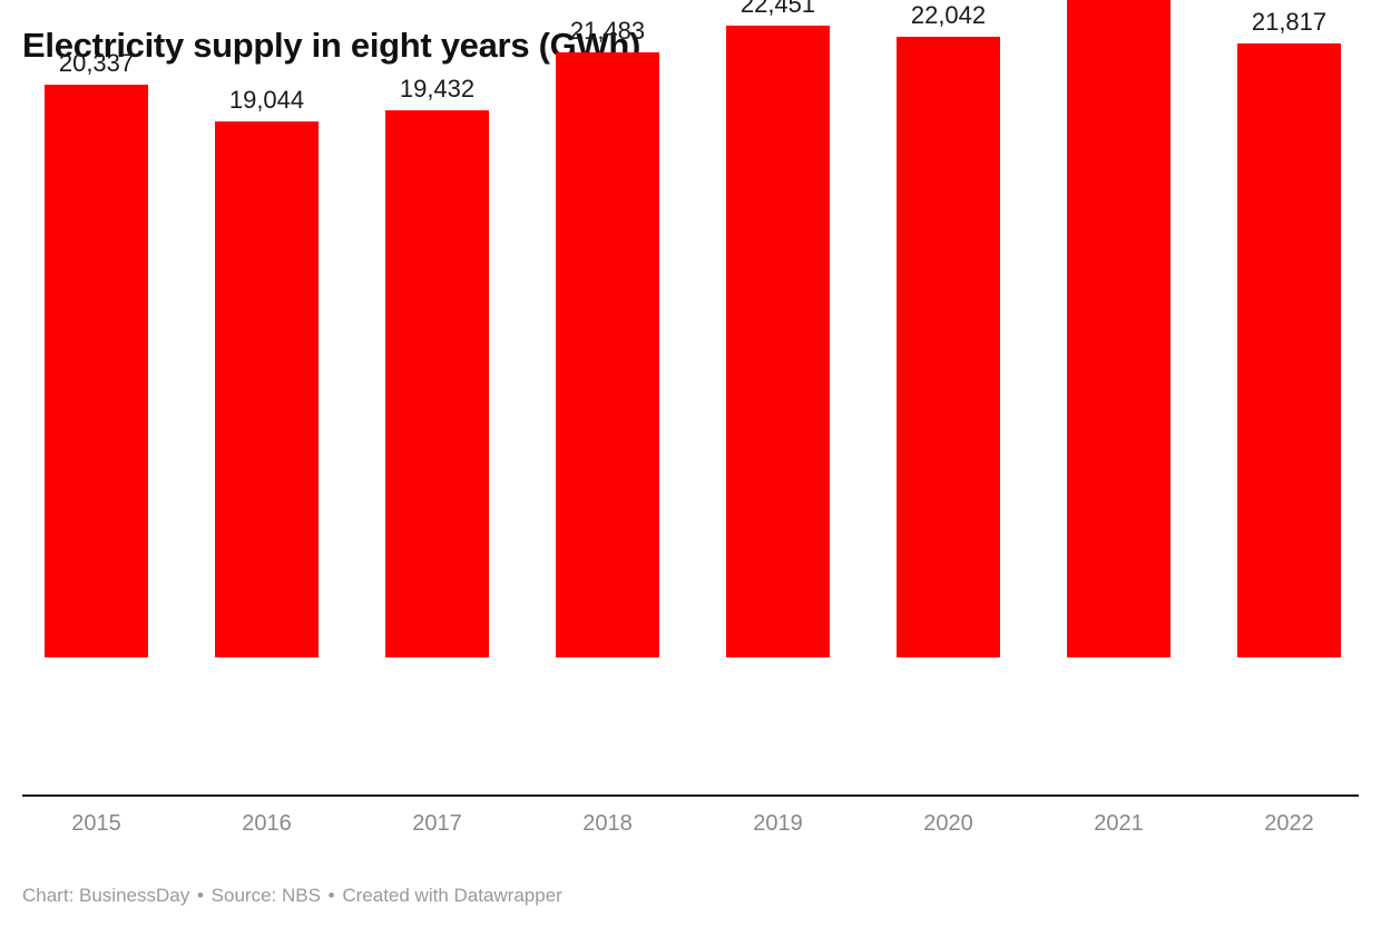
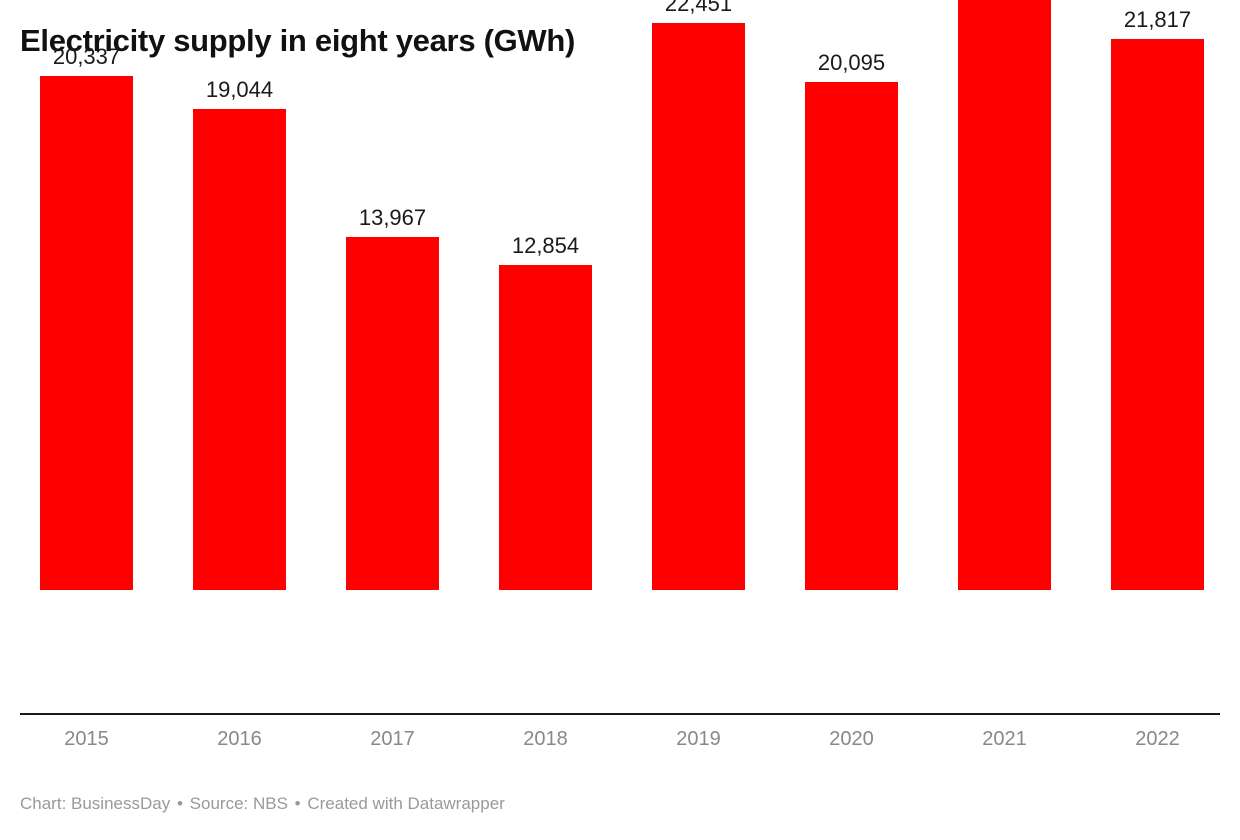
2017: 19,432 -> 13,967
2018: 21,483 -> 12,854
2020: 22,042 -> 20,095
